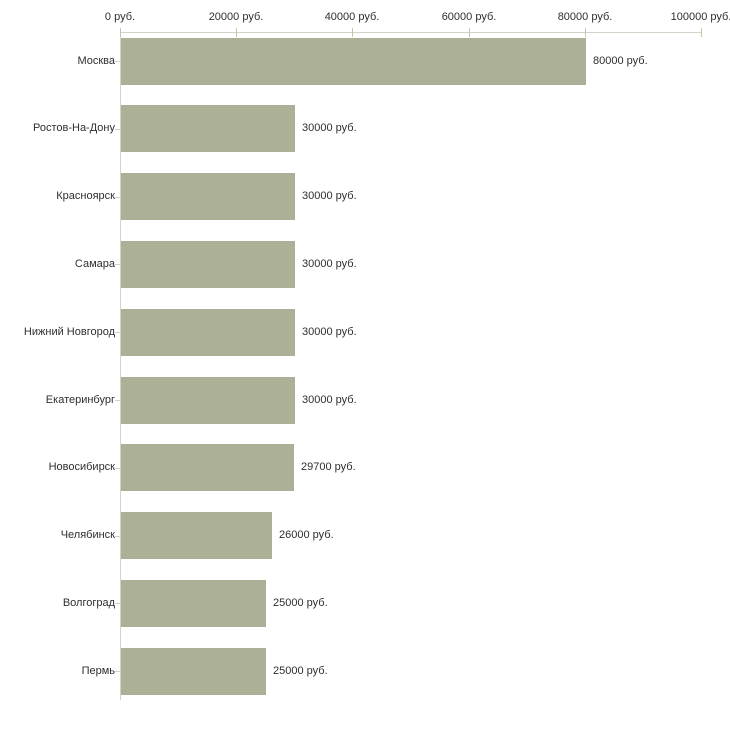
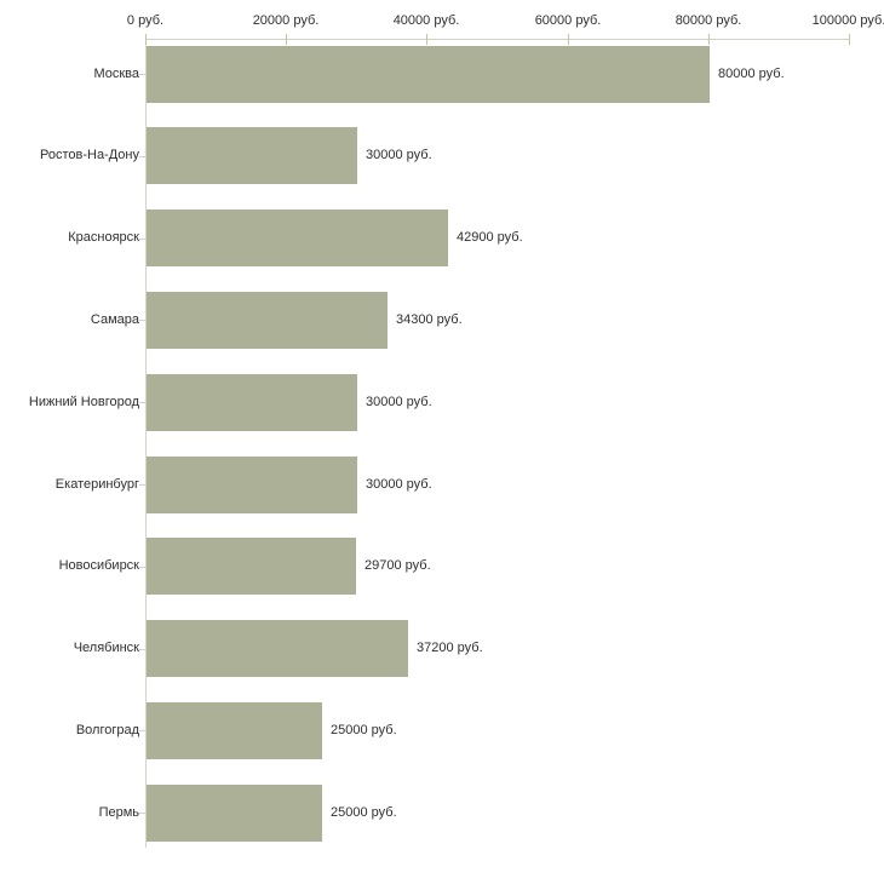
Красноярск: 30000 -> 42900
Самара: 30000 -> 34300
Челябинск: 26000 -> 37200
